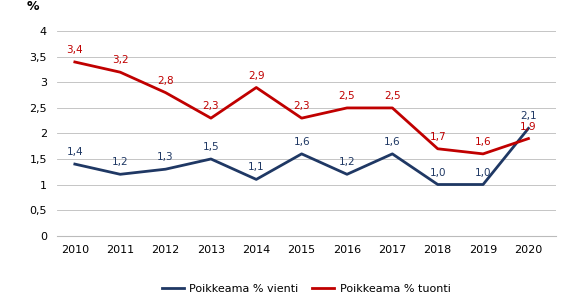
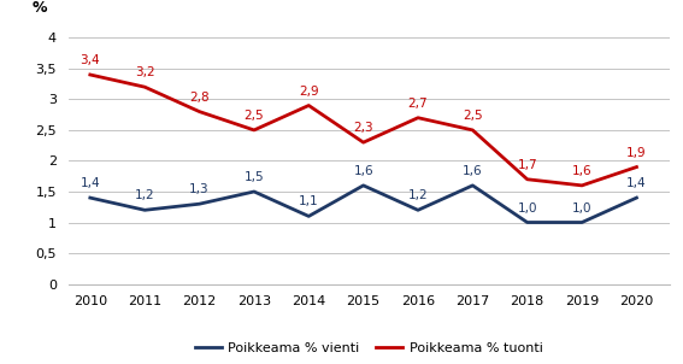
Poikkeama % tuonti/2013: 2,3 -> 2,5
Poikkeama % tuonti/2016: 2,5 -> 2,7
Poikkeama % vienti/2020: 2,1 -> 1,4
